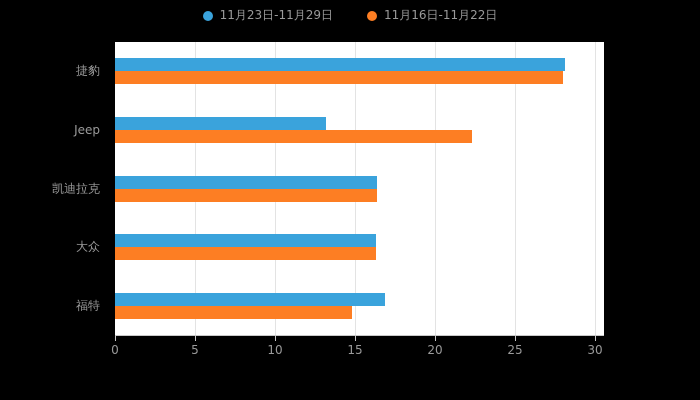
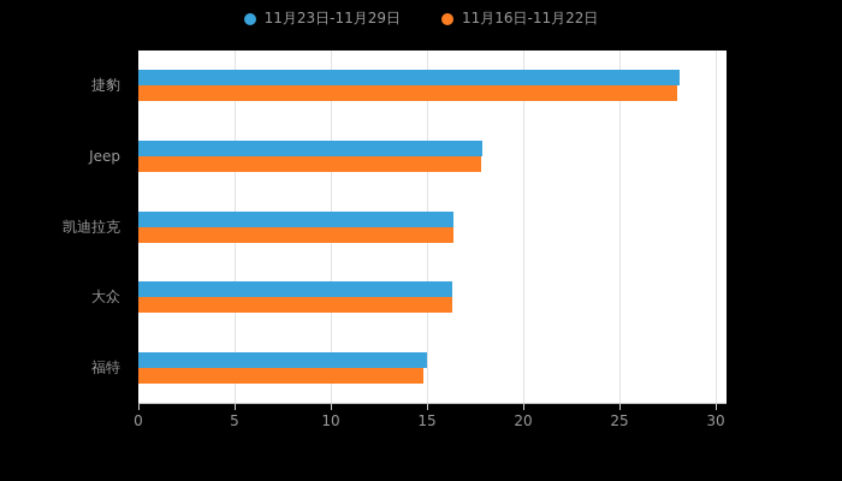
11月23日-11月29日/Jeep: 13.2 -> 17.9
11月16日-11月22日/Jeep: 22.3 -> 17.8
11月23日-11月29日/福特: 16.9 -> 15.0
